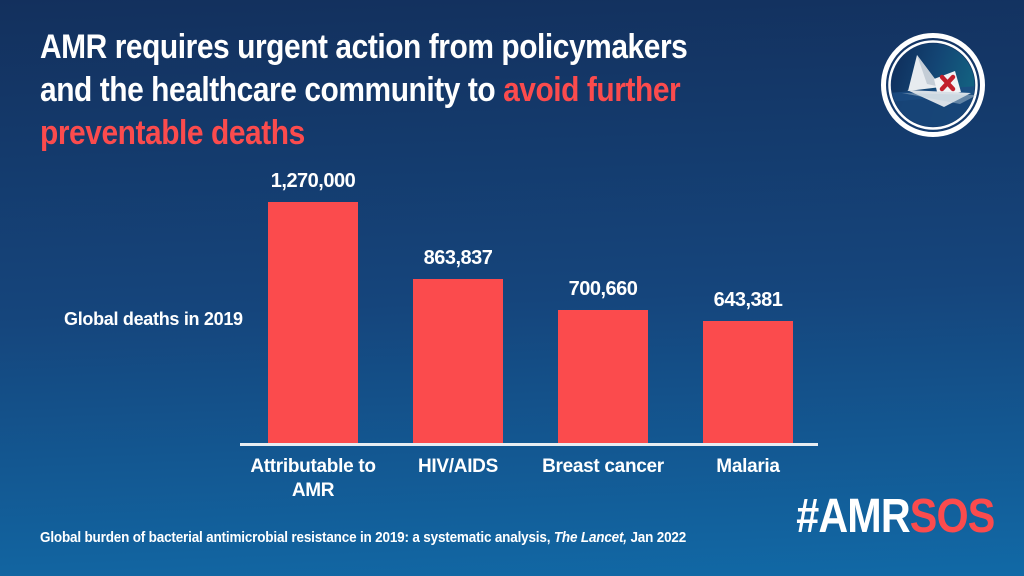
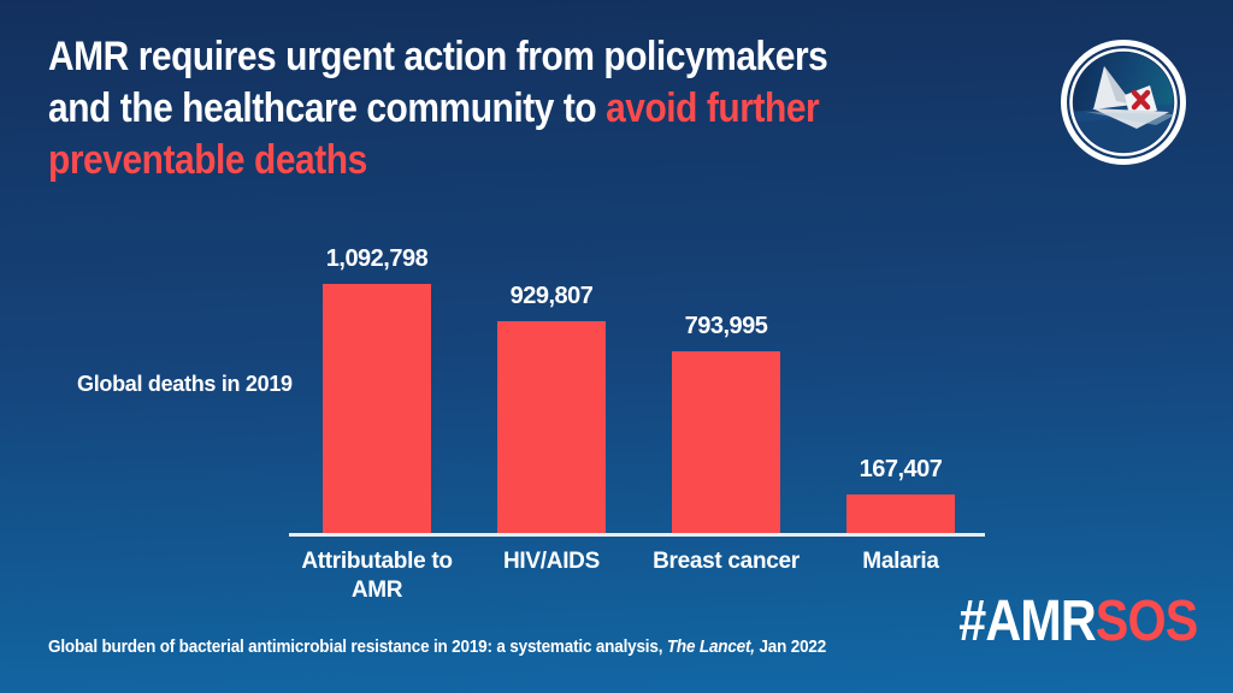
Attributable to AMR: 1,270,000 -> 1,092,798
HIV/AIDS: 863,837 -> 929,807
Breast cancer: 700,660 -> 793,995
Malaria: 643,381 -> 167,407
